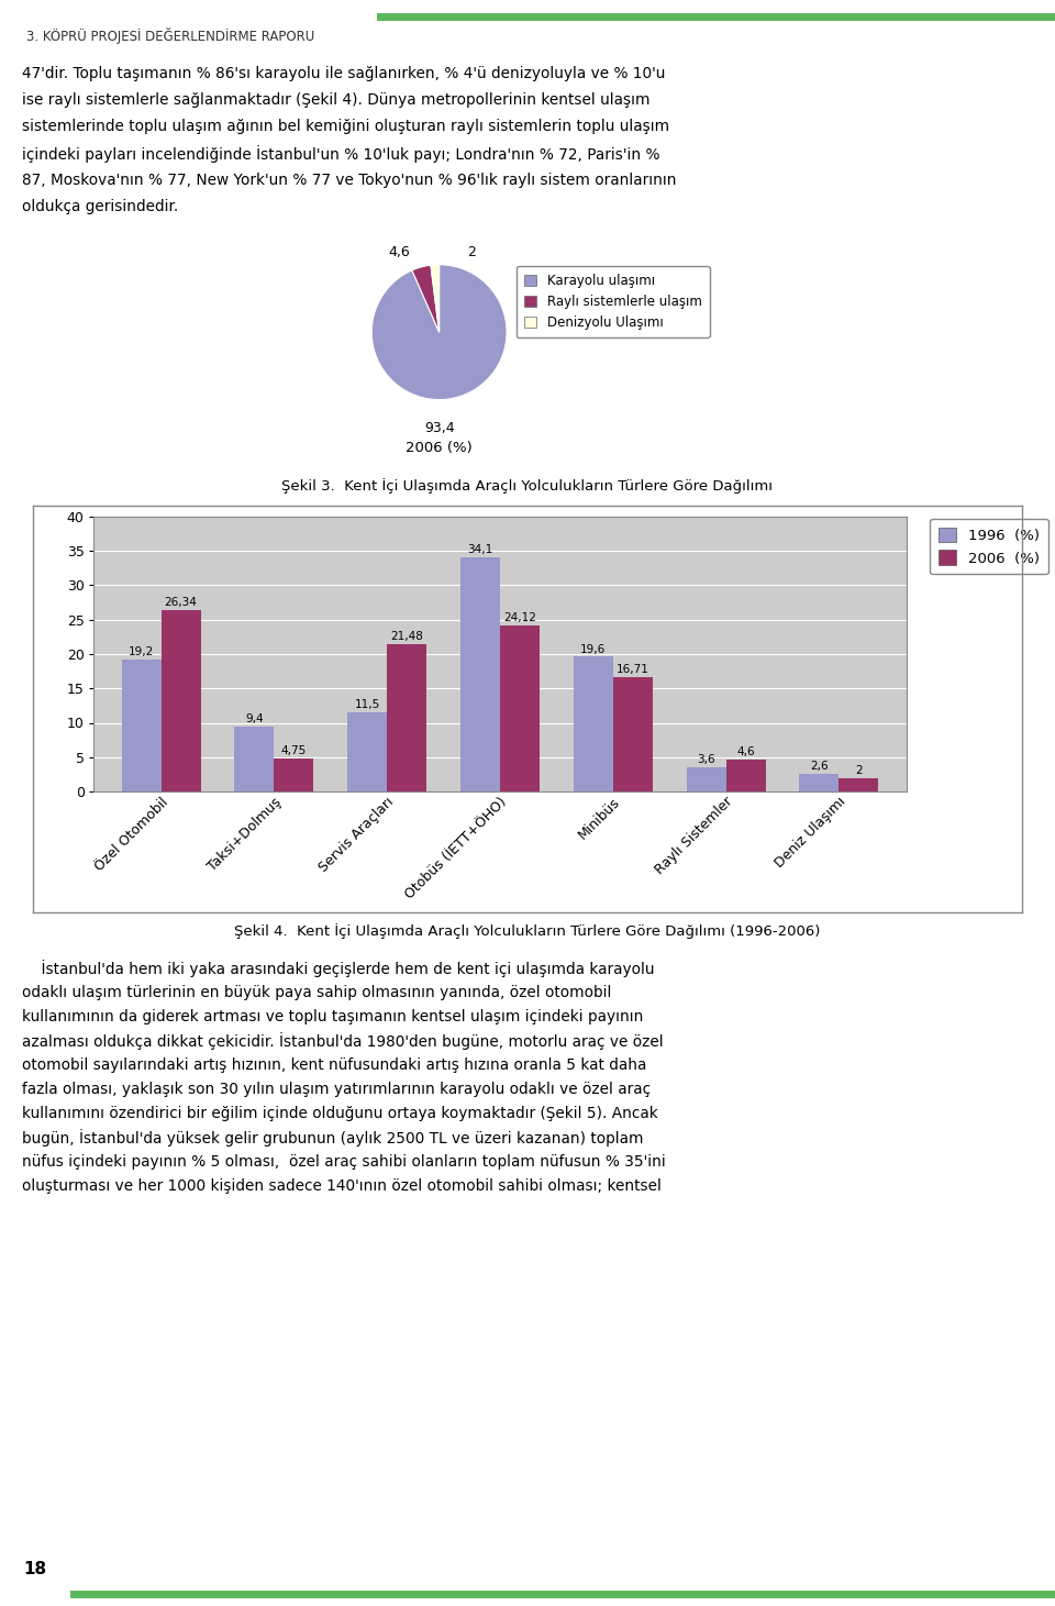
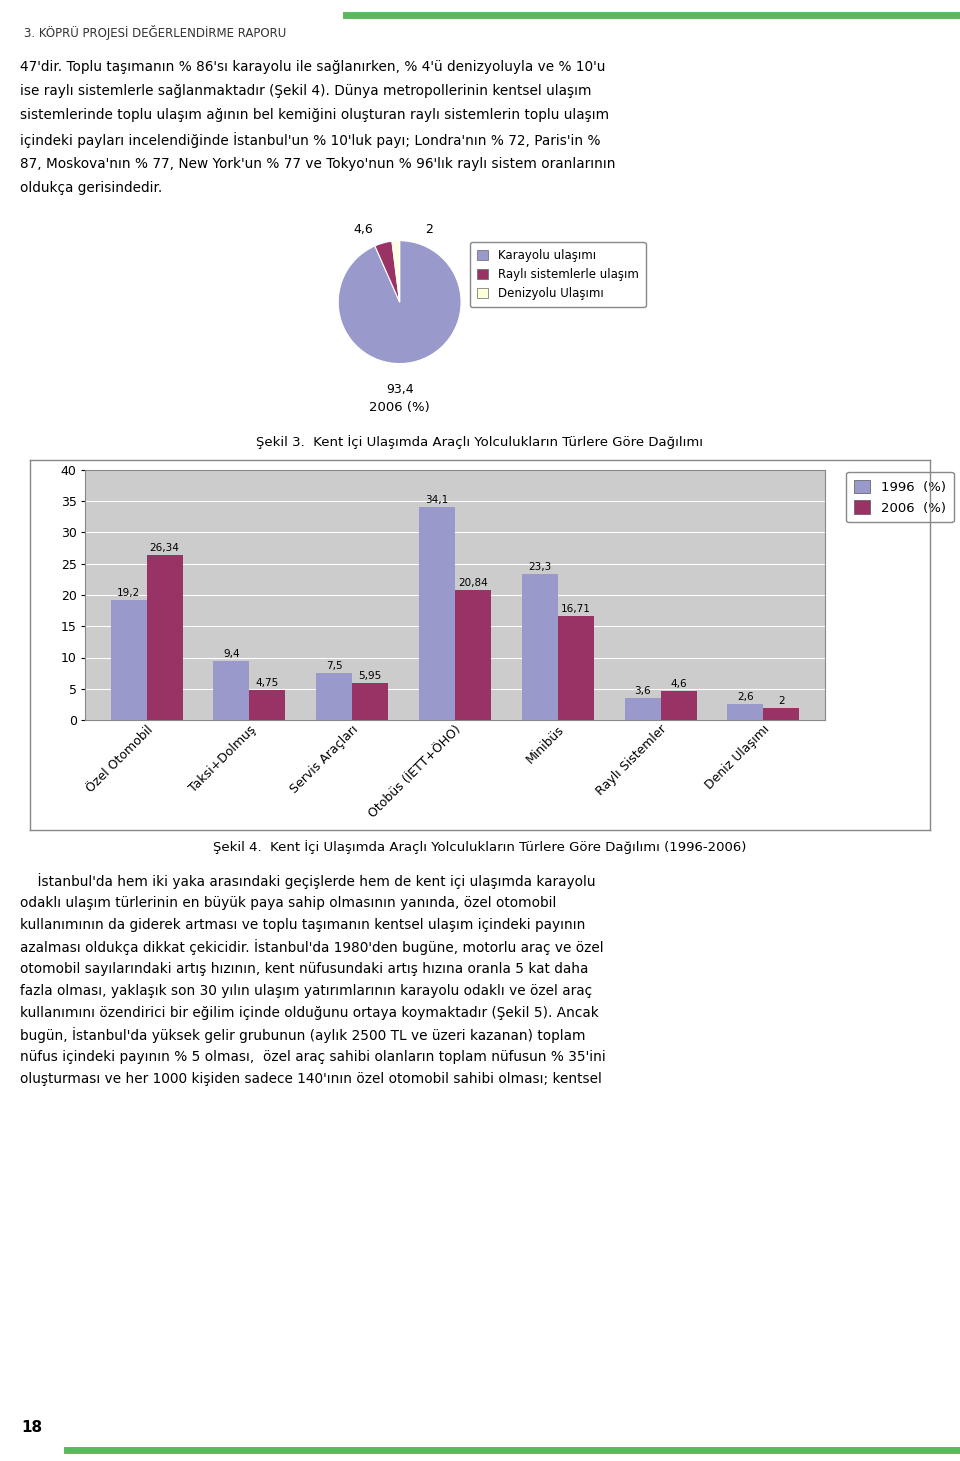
1996 (%)/Servis Araçları: 11,5 -> 7,5
2006 (%)/Servis Araçları: 21,48 -> 5,95
2006 (%)/Otobüs (İETT+ÖHO): 24,12 -> 20,84
1996 (%)/Minibüs: 19,6 -> 23,3
